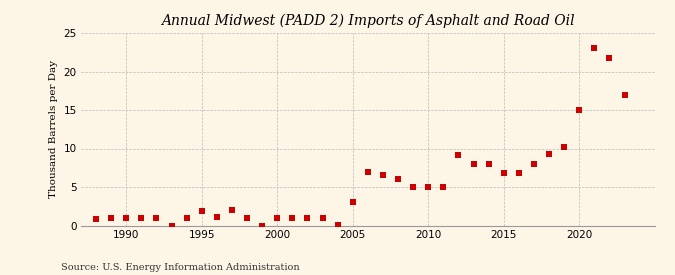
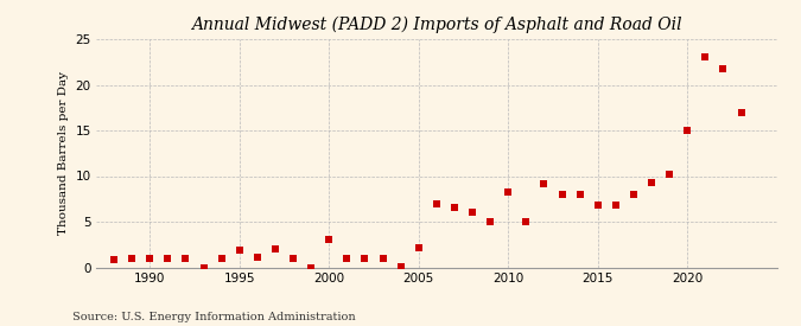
2000: 1.0 -> 3.0
2005: 3.0 -> 2.2
2010: 5.0 -> 8.2
